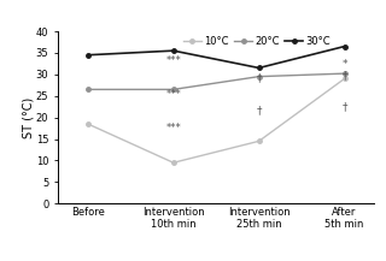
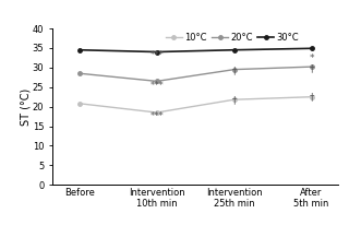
10°C/Before: 18.5 -> 20.8
20°C/Before: 26.5 -> 28.5
10°C/Intervention 10th min: 9.5 -> 18.5
30°C/Intervention 10th min: 35.5 -> 34.0
10°C/Intervention 25th min: 14.5 -> 21.8
30°C/Intervention 25th min: 31.5 -> 34.5
10°C/After 5th min: 29.0 -> 22.5
30°C/After 5th min: 36.5 -> 34.9
